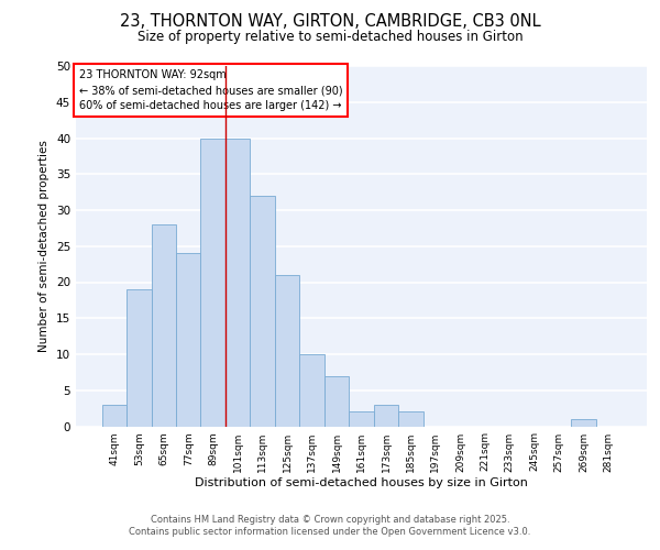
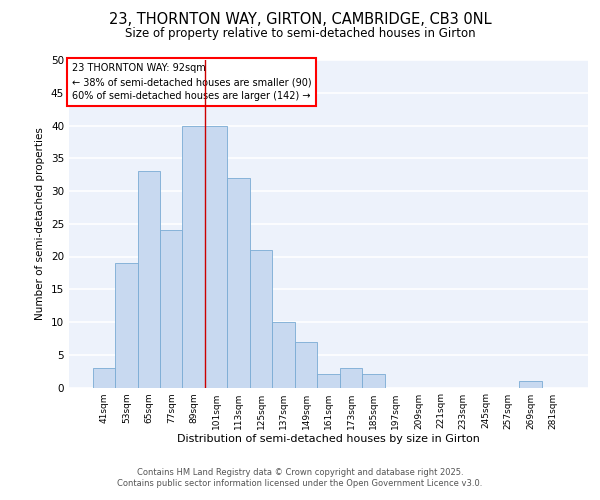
65sqm: 28 -> 33
